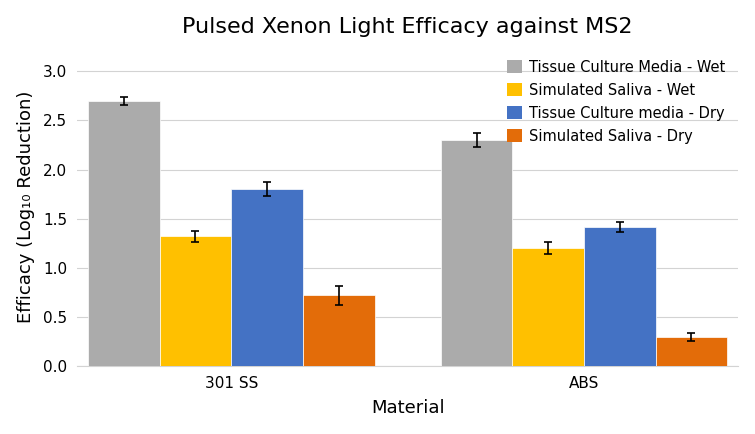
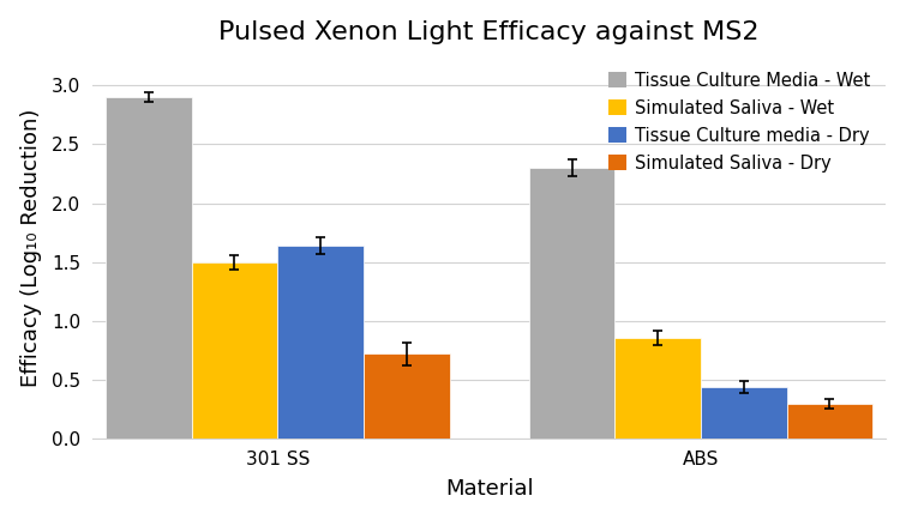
Tissue Culture Media - Wet/301 SS: 2.7 -> 2.9
Simulated Saliva - Wet/301 SS: 1.32 -> 1.50
Tissue Culture media - Dry/301 SS: 1.80 -> 1.64
Simulated Saliva - Wet/ABS: 1.20 -> 0.86
Tissue Culture media - Dry/ABS: 1.42 -> 0.44
